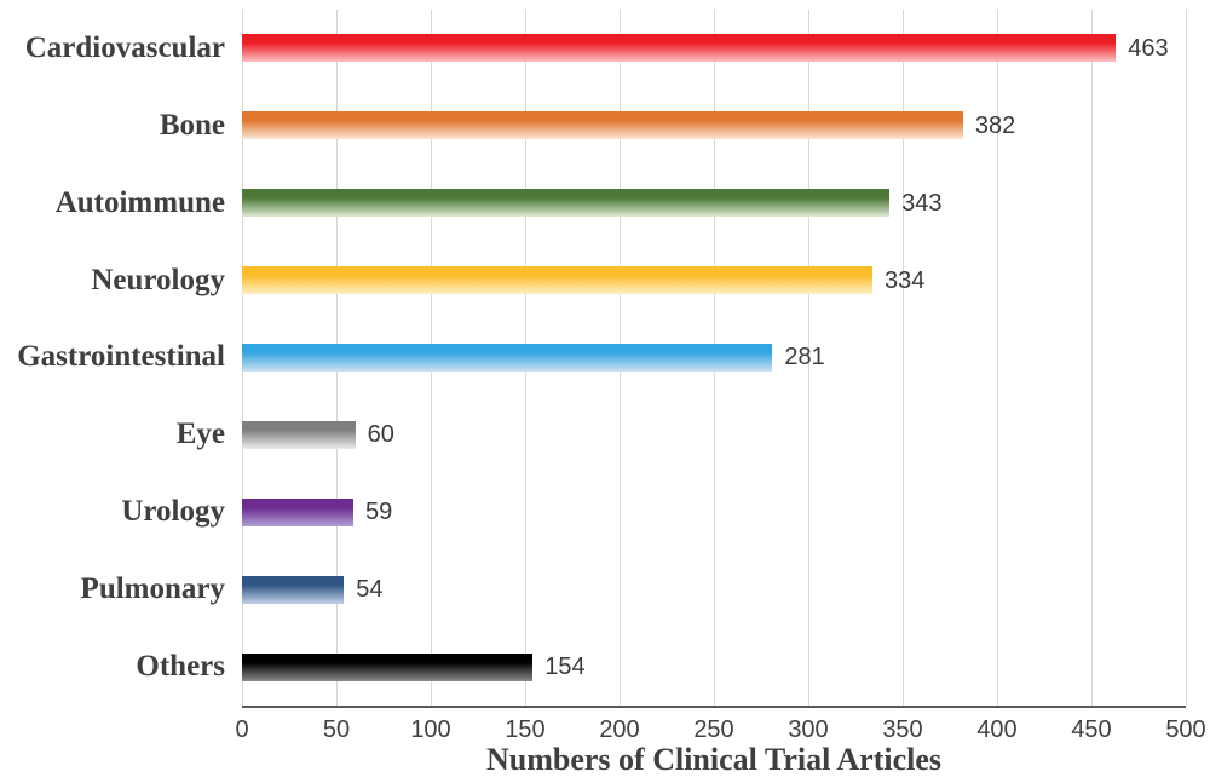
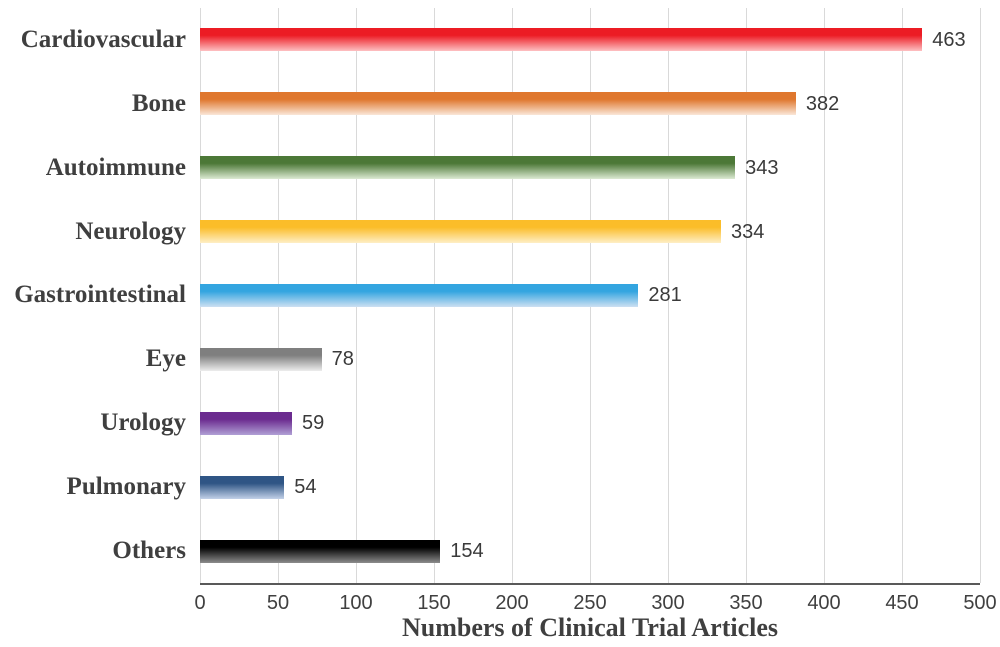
Eye: 60 -> 78
